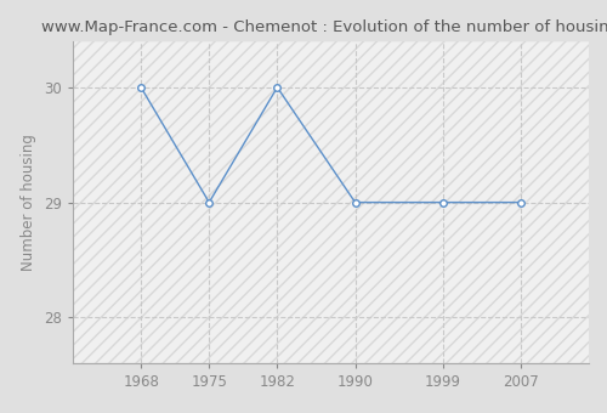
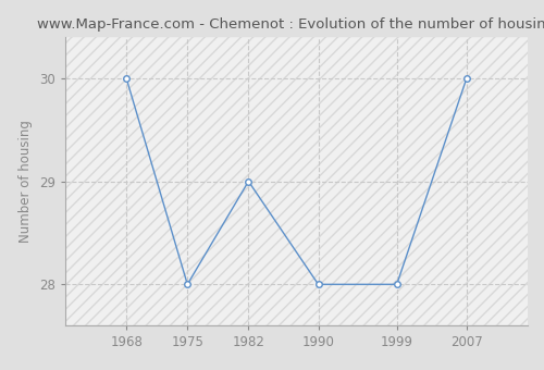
1975: 29 -> 28
1982: 30 -> 29
1990: 29 -> 28
1999: 29 -> 28
2007: 29 -> 30
